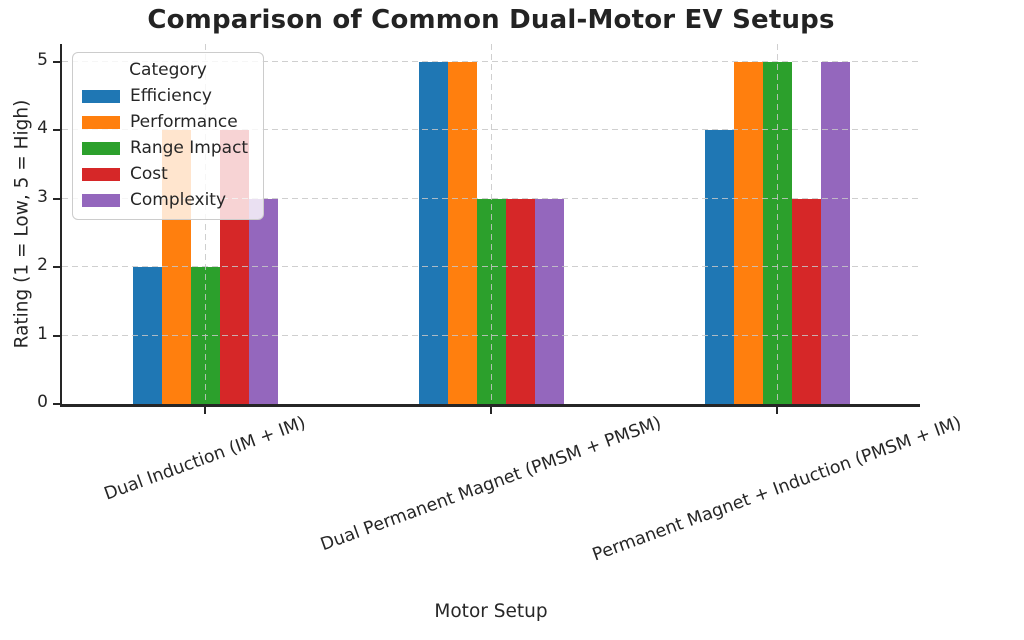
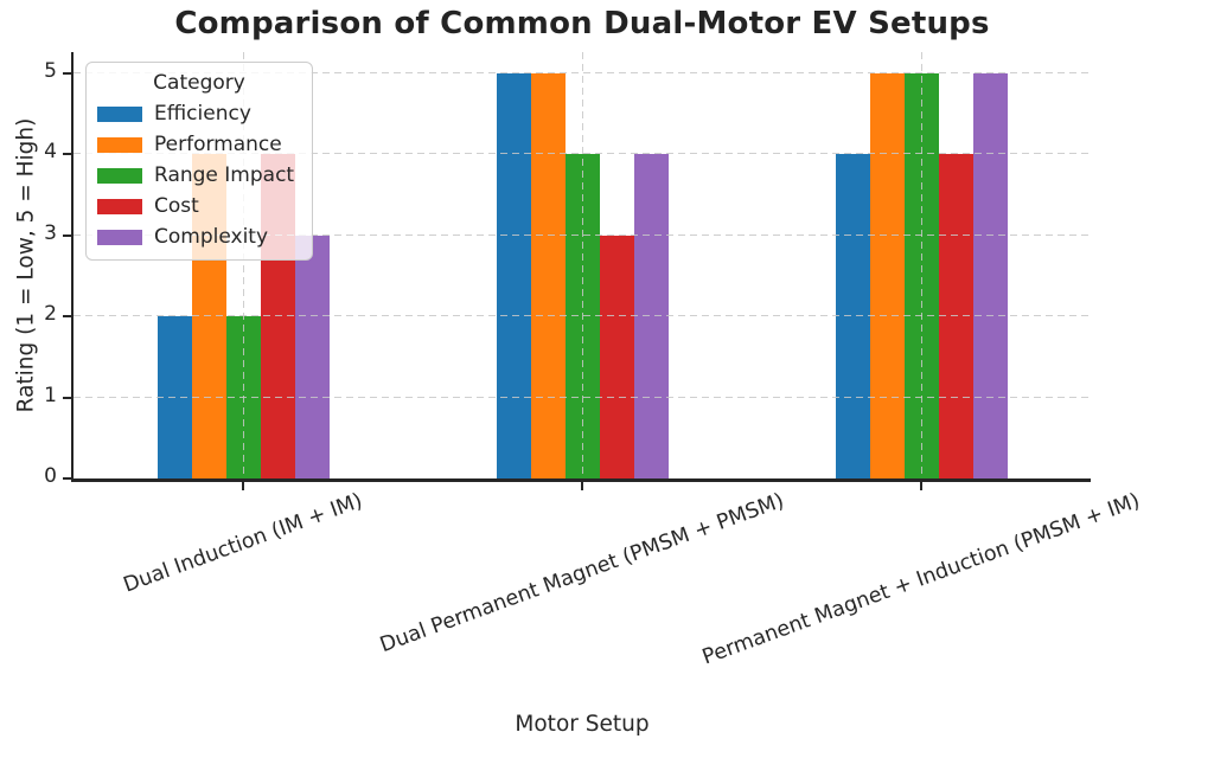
Range Impact/Dual Permanent Magnet (PMSM + PMSM): 3 -> 4
Complexity/Dual Permanent Magnet (PMSM + PMSM): 3 -> 4
Cost/Permanent Magnet + Induction (PMSM + IM): 3 -> 4
